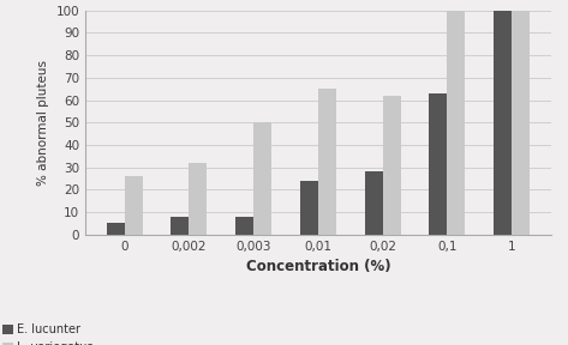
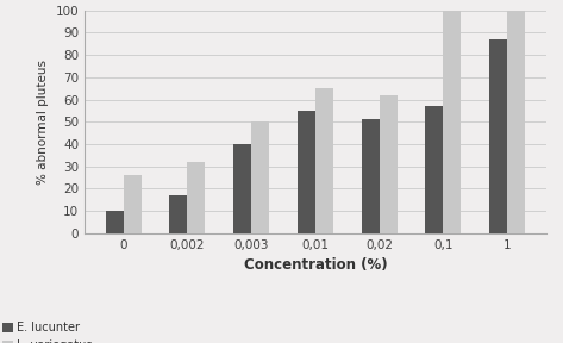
E. lucunter/0: 5 -> 10
E. lucunter/0,002: 8 -> 17
E. lucunter/0,003: 8 -> 40
E. lucunter/0,01: 24 -> 55
E. lucunter/0,02: 28 -> 51
E. lucunter/0,1: 63 -> 57
E. lucunter/1: 100 -> 87
